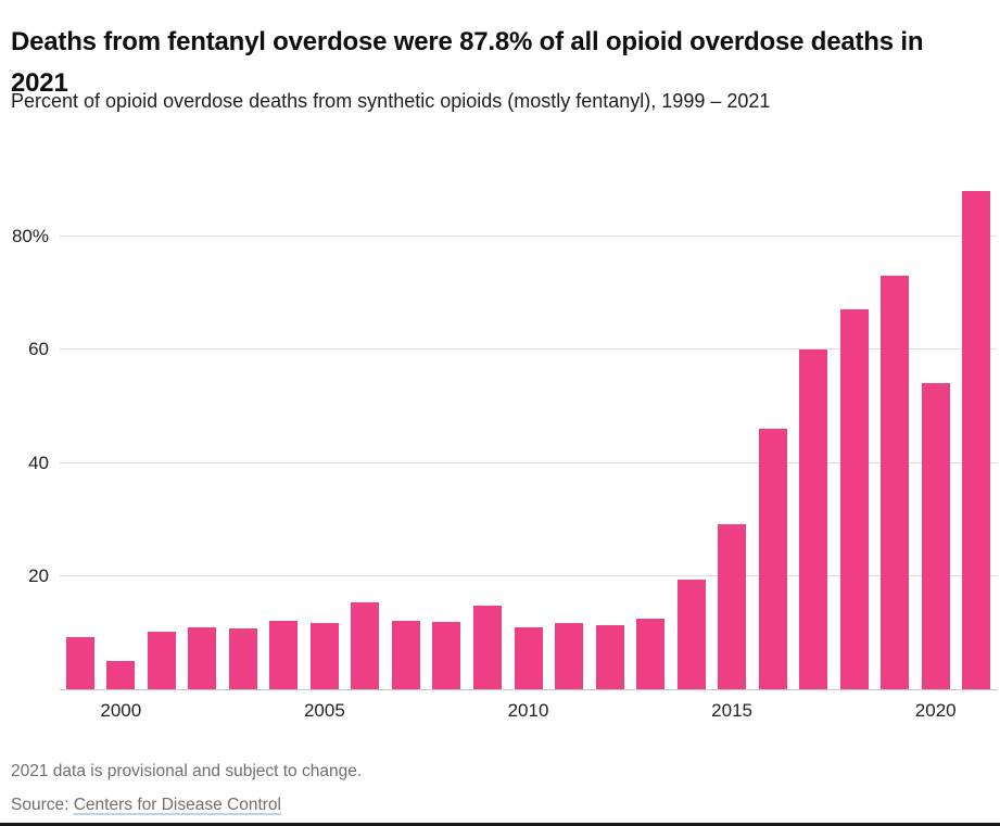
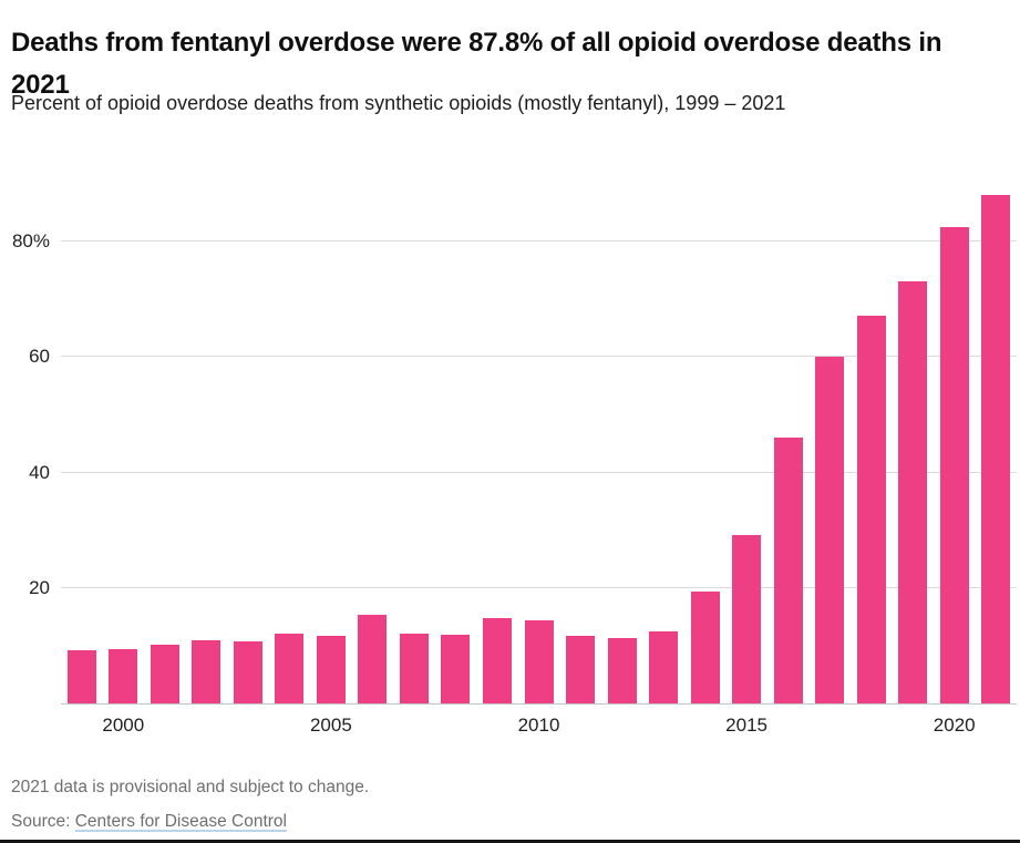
2000: 5% -> 9%
2010: 11% -> 14%
2020: 54% -> 82%
